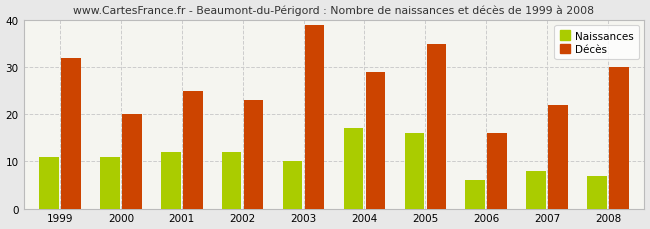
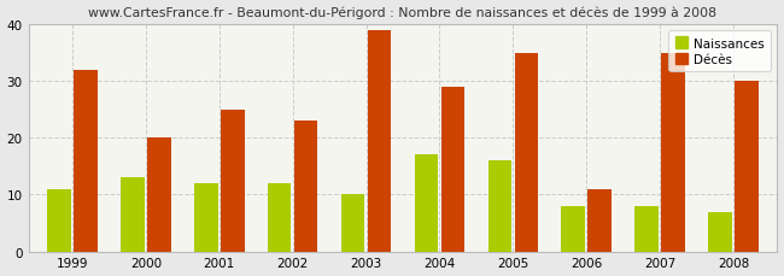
Naissances/2000: 11 -> 13
Naissances/2006: 6 -> 8
Décès/2006: 16 -> 11
Décès/2007: 22 -> 35
